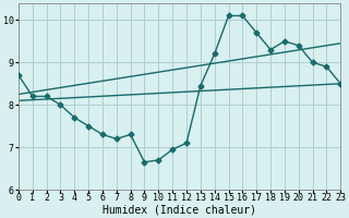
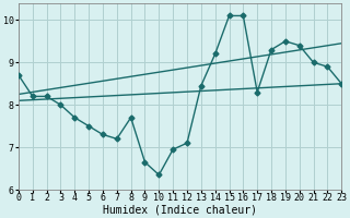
8: 7.30 -> 7.70
10: 6.70 -> 6.35
17: 9.70 -> 8.30
